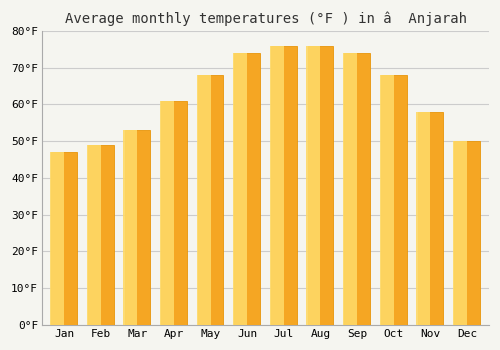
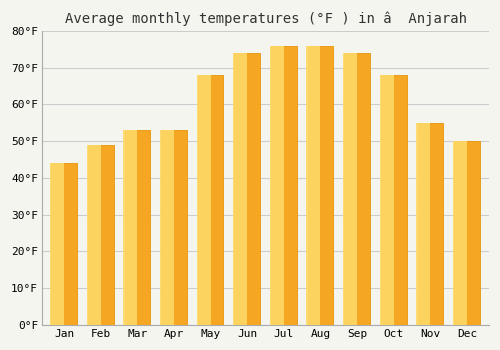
Jan: 47°F -> 44°F
Apr: 61°F -> 53°F
Nov: 58°F -> 55°F
